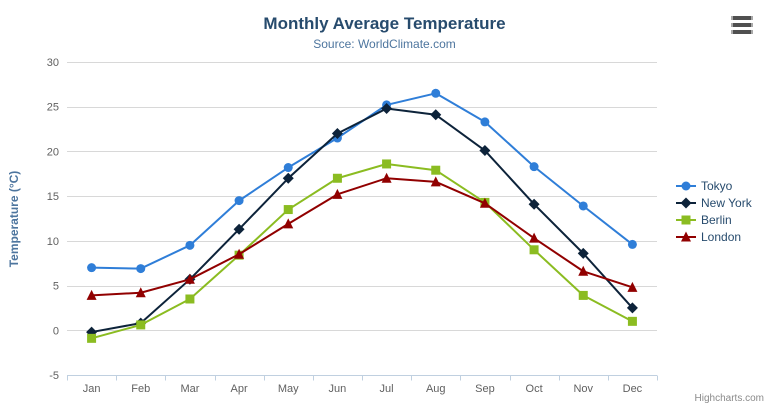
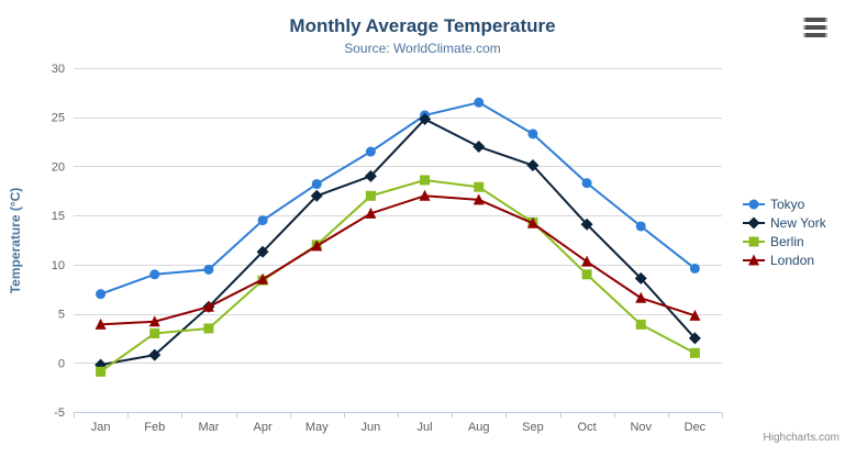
Tokyo/Feb: 7 -> 9
Berlin/Feb: 1 -> 3
Berlin/May: 14 -> 12
New York/Jun: 22 -> 19
New York/Aug: 24 -> 22
